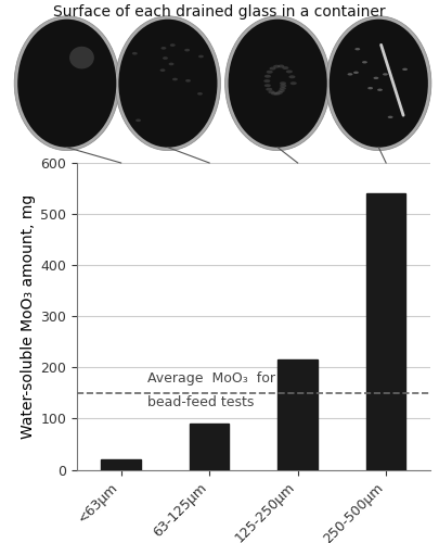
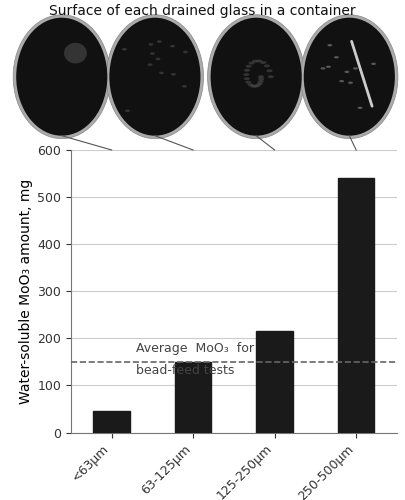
<63μm: 20 -> 45
63-125μm: 90 -> 150
